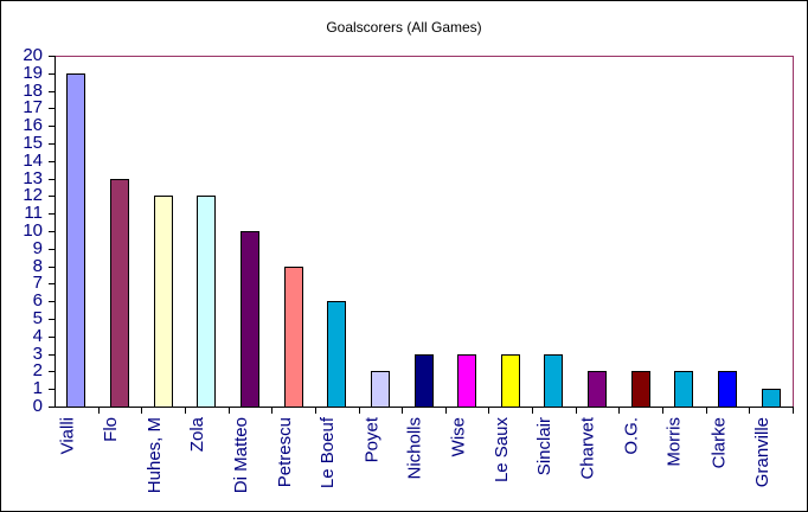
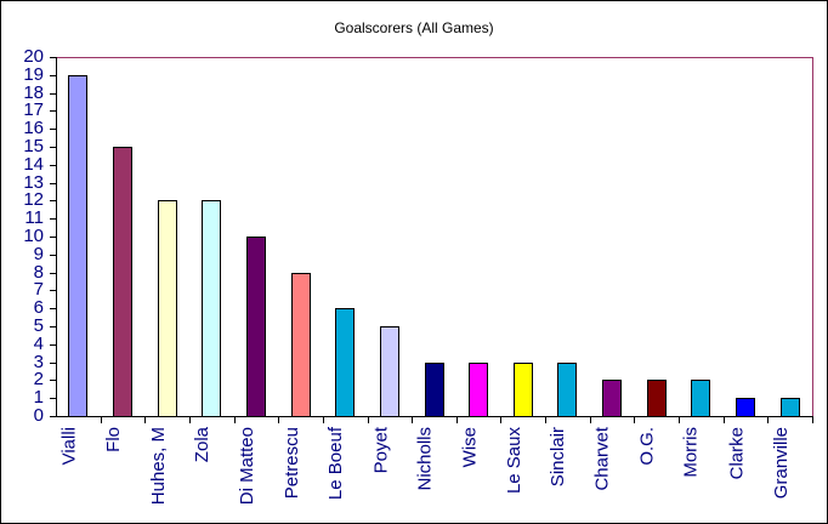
Flo: 13 -> 15
Poyet: 2 -> 5
Clarke: 2 -> 1
